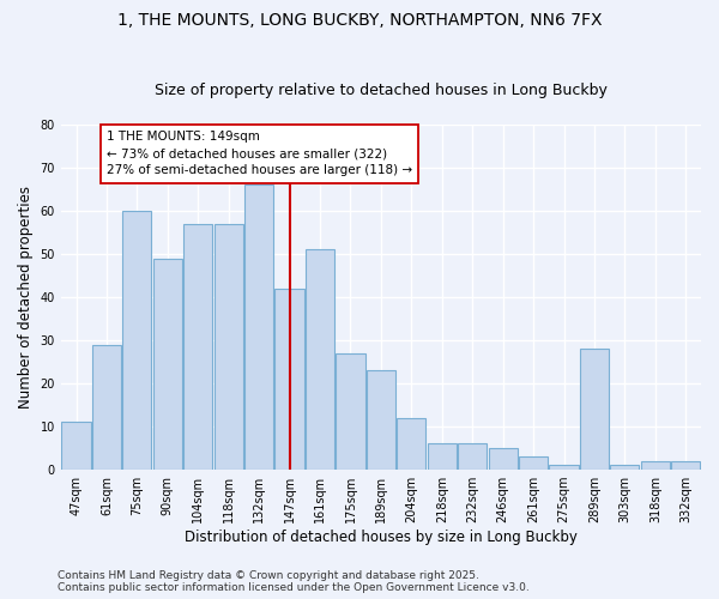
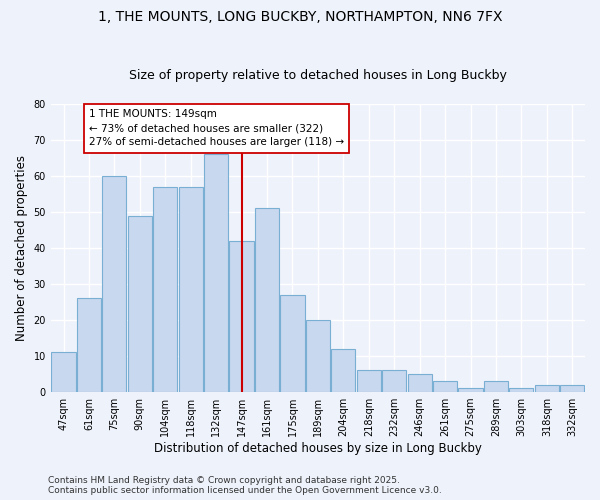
61sqm: 29 -> 26
189sqm: 23 -> 20
289sqm: 28 -> 3
